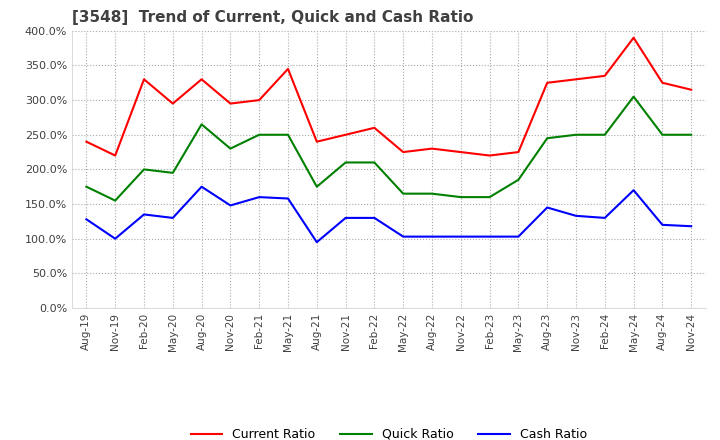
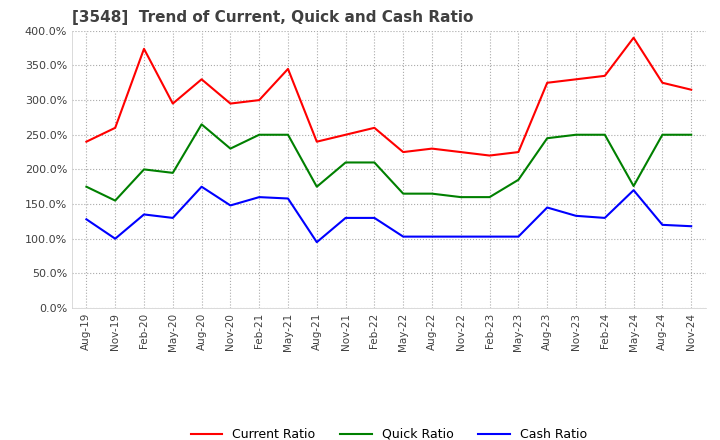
Current Ratio/Nov-19: 220% -> 260%
Current Ratio/Feb-20: 330% -> 374%
Quick Ratio/May-24: 305% -> 176%
